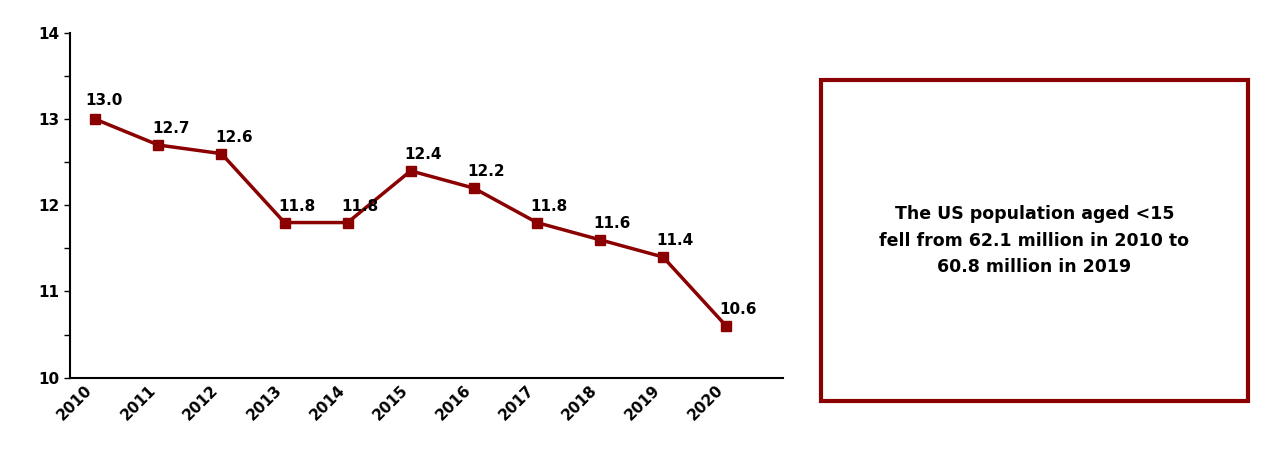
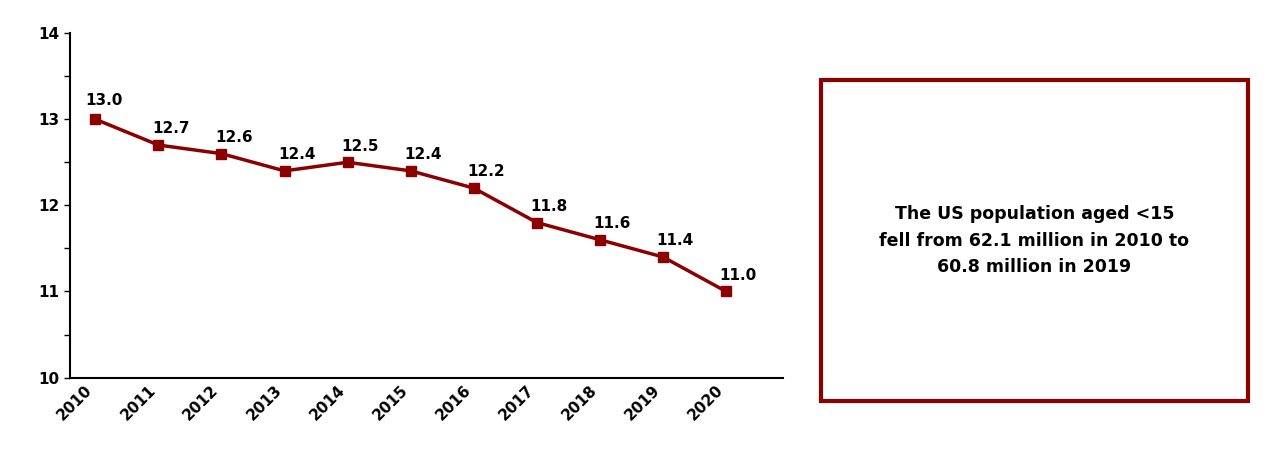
2013: 11.8 -> 12.4
2014: 11.8 -> 12.5
2020: 10.6 -> 11.0
